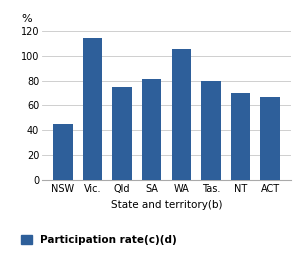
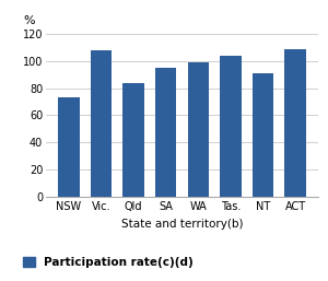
NSW: 45 -> 73
Vic.: 114 -> 108
Qld: 75 -> 84
SA: 81 -> 95
WA: 105 -> 99
Tas.: 80 -> 104
NT: 70 -> 91
ACT: 67 -> 109
